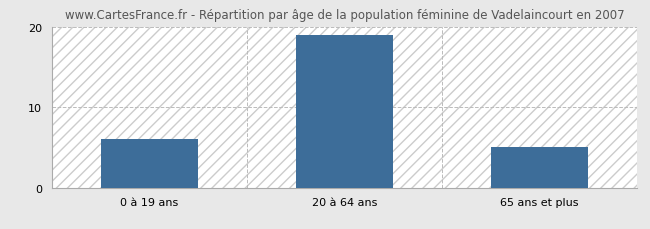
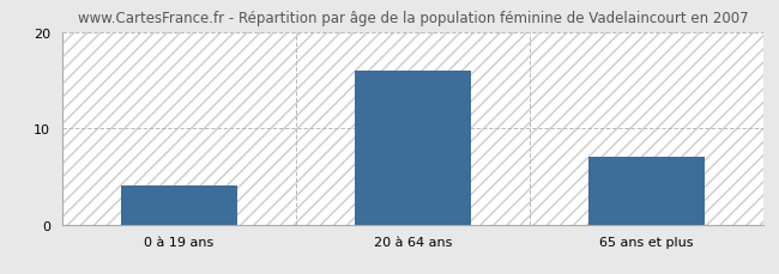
0 à 19 ans: 6 -> 4
20 à 64 ans: 19 -> 16
65 ans et plus: 5 -> 7
